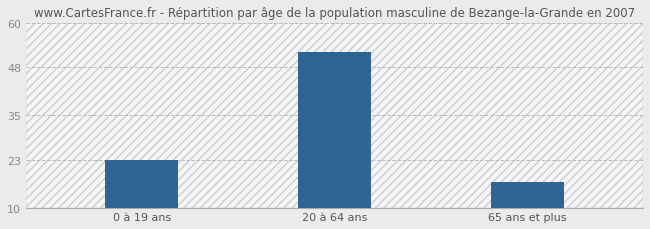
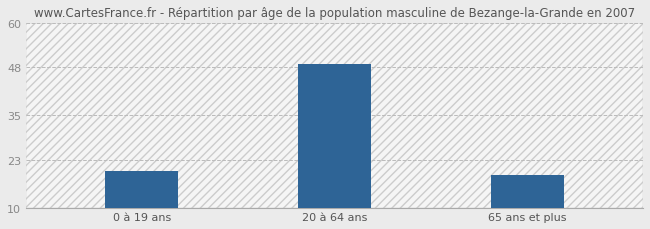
0 à 19 ans: 23 -> 20
20 à 64 ans: 52 -> 49
65 ans et plus: 17 -> 19
